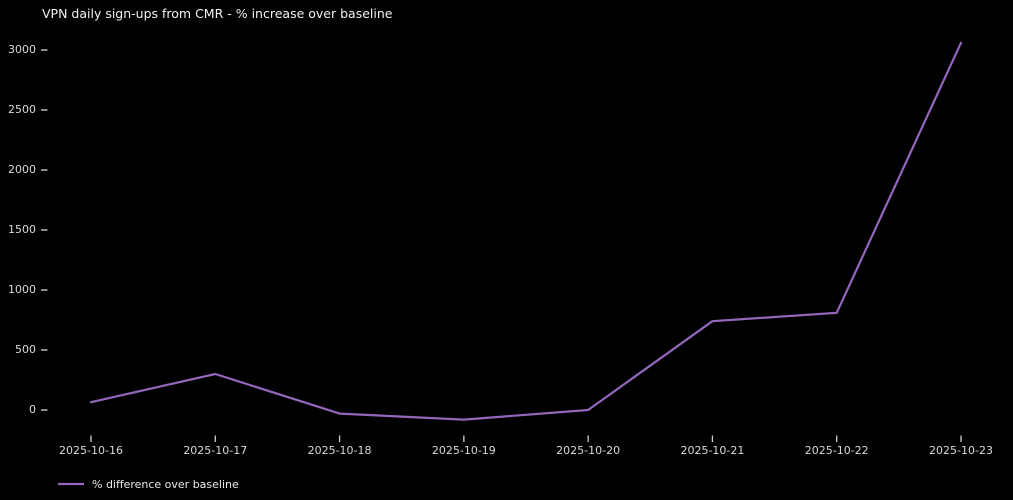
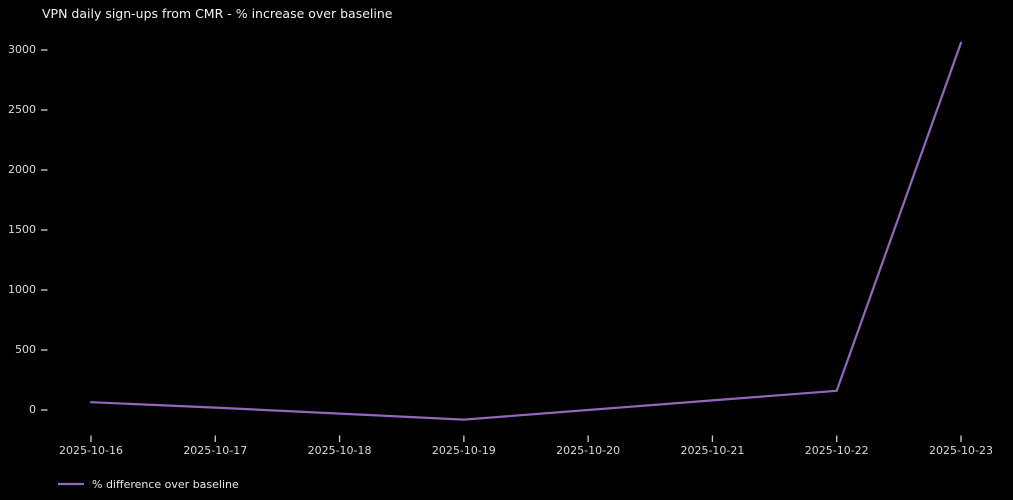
2025-10-17: 300 -> 20
2025-10-21: 740 -> 80
2025-10-22: 810 -> 160
